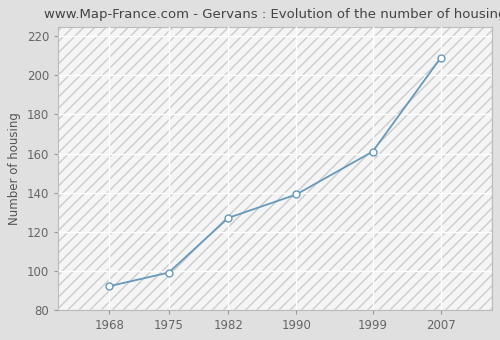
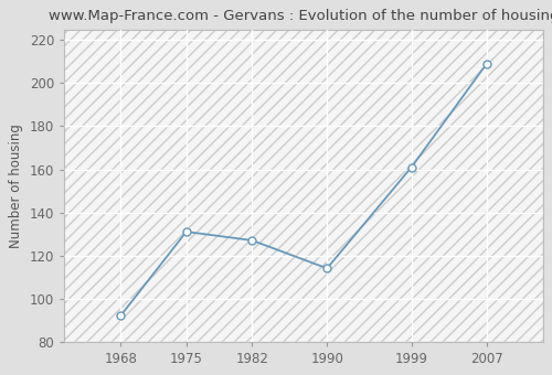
1975: 99 -> 131
1990: 139 -> 114
